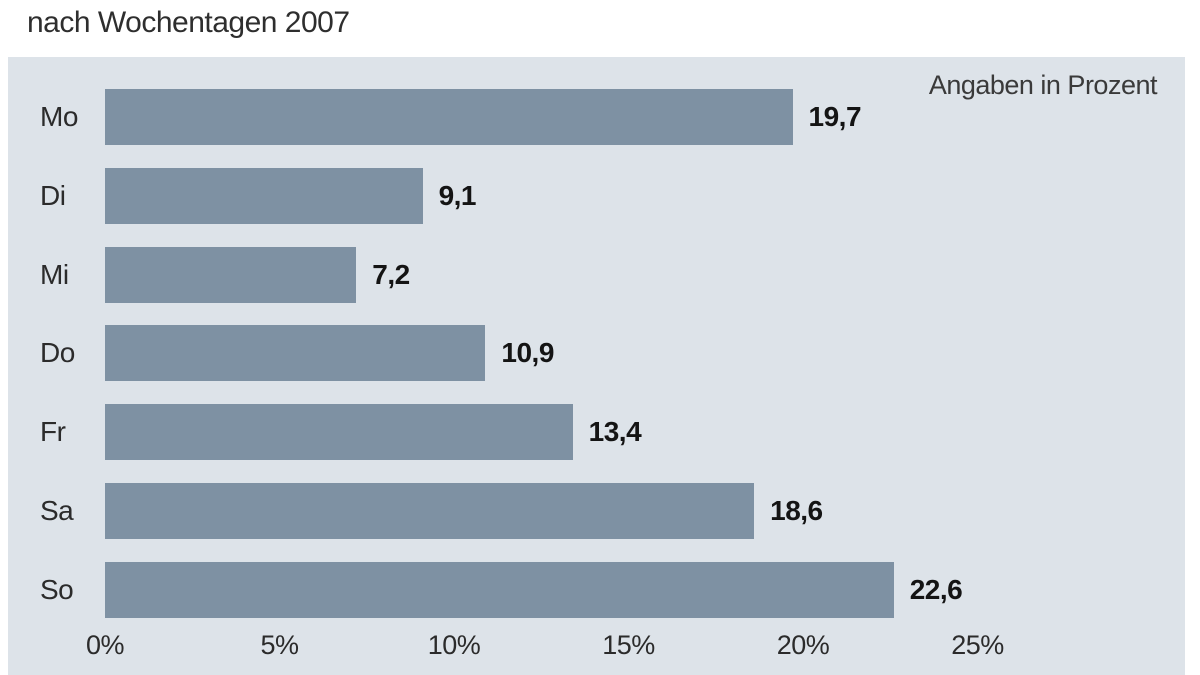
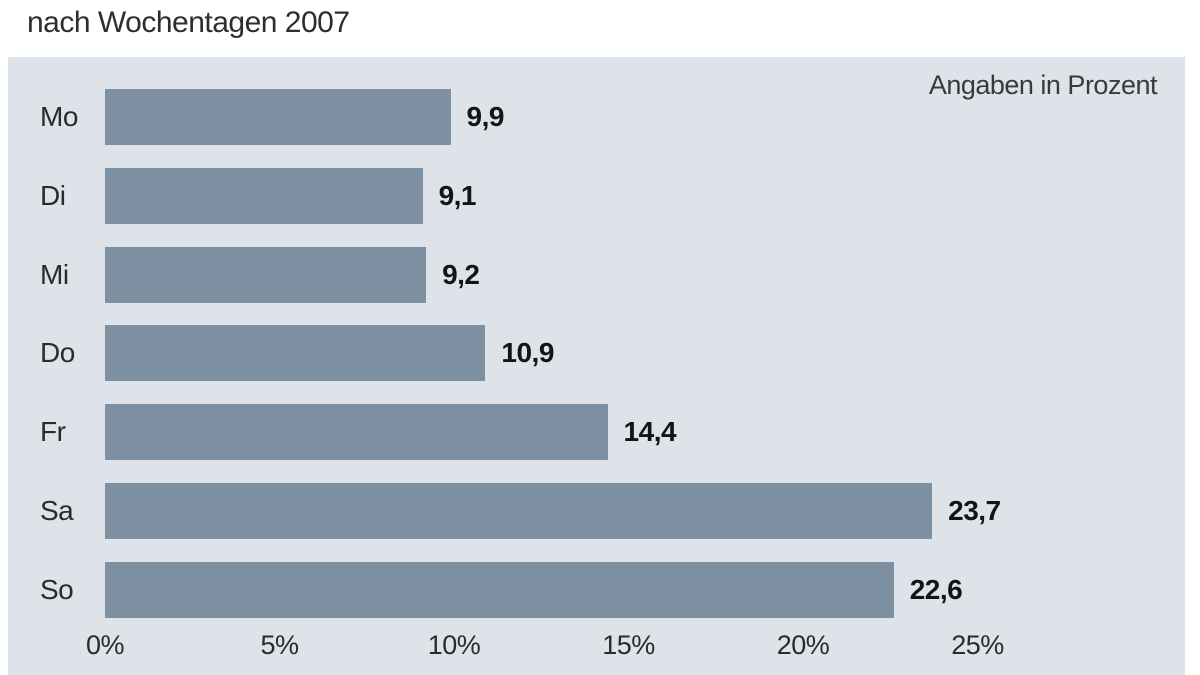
Mo: 19,7 -> 9,9
Mi: 7,2 -> 9,2
Fr: 13,4 -> 14,4
Sa: 18,6 -> 23,7
